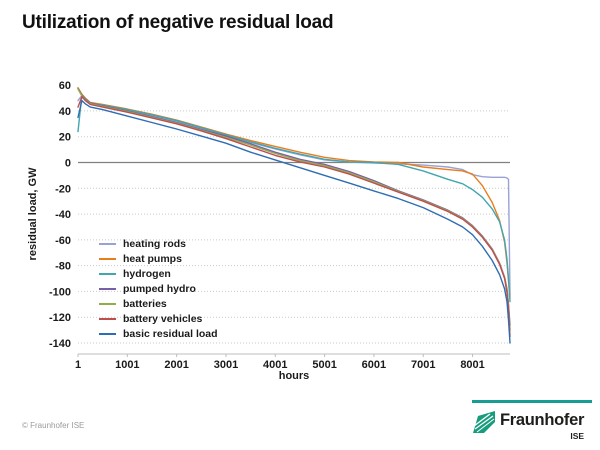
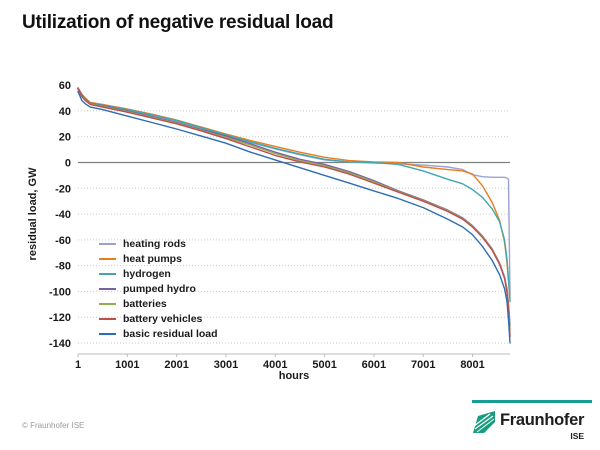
heating rods/1: 48 -> 56
hydrogen/1: 24 -> 58
battery vehicles/1: 43 -> 58
basic residual load/1: 35 -> 55
